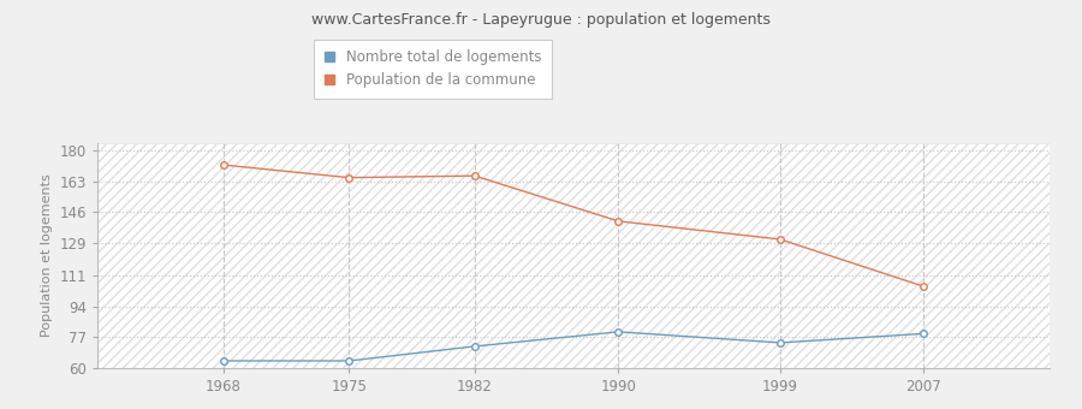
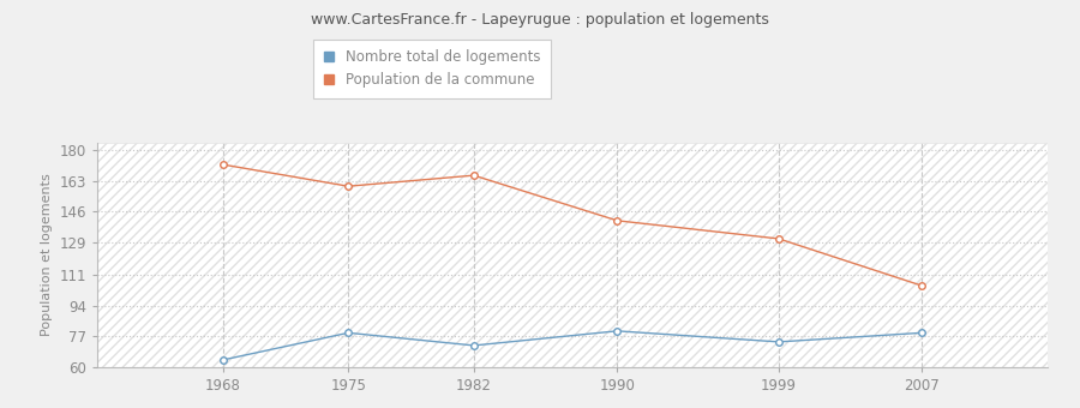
Nombre total de logements/1975: 64 -> 79
Population de la commune/1975: 165 -> 160
